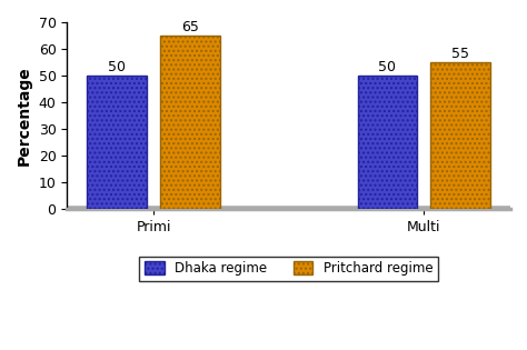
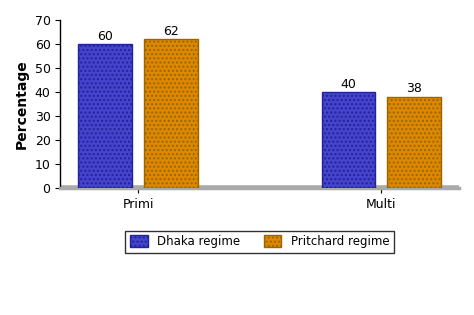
Dhaka regime/Primi: 50 -> 60
Pritchard regime/Primi: 65 -> 62
Dhaka regime/Multi: 50 -> 40
Pritchard regime/Multi: 55 -> 38
